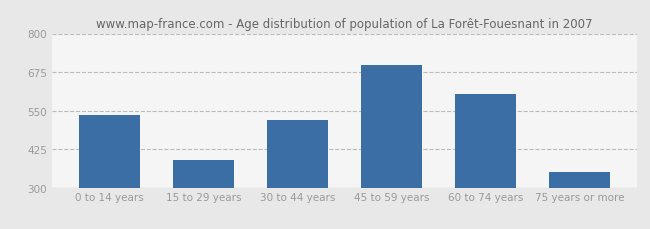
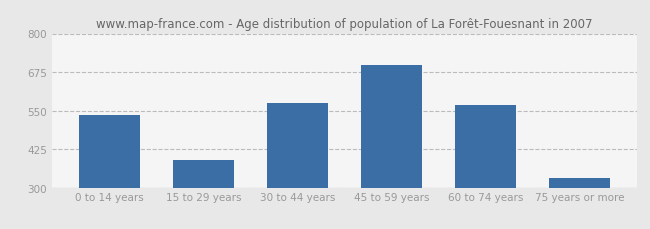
30 to 44 years: 520 -> 573
60 to 74 years: 605 -> 568
75 years or more: 350 -> 330
